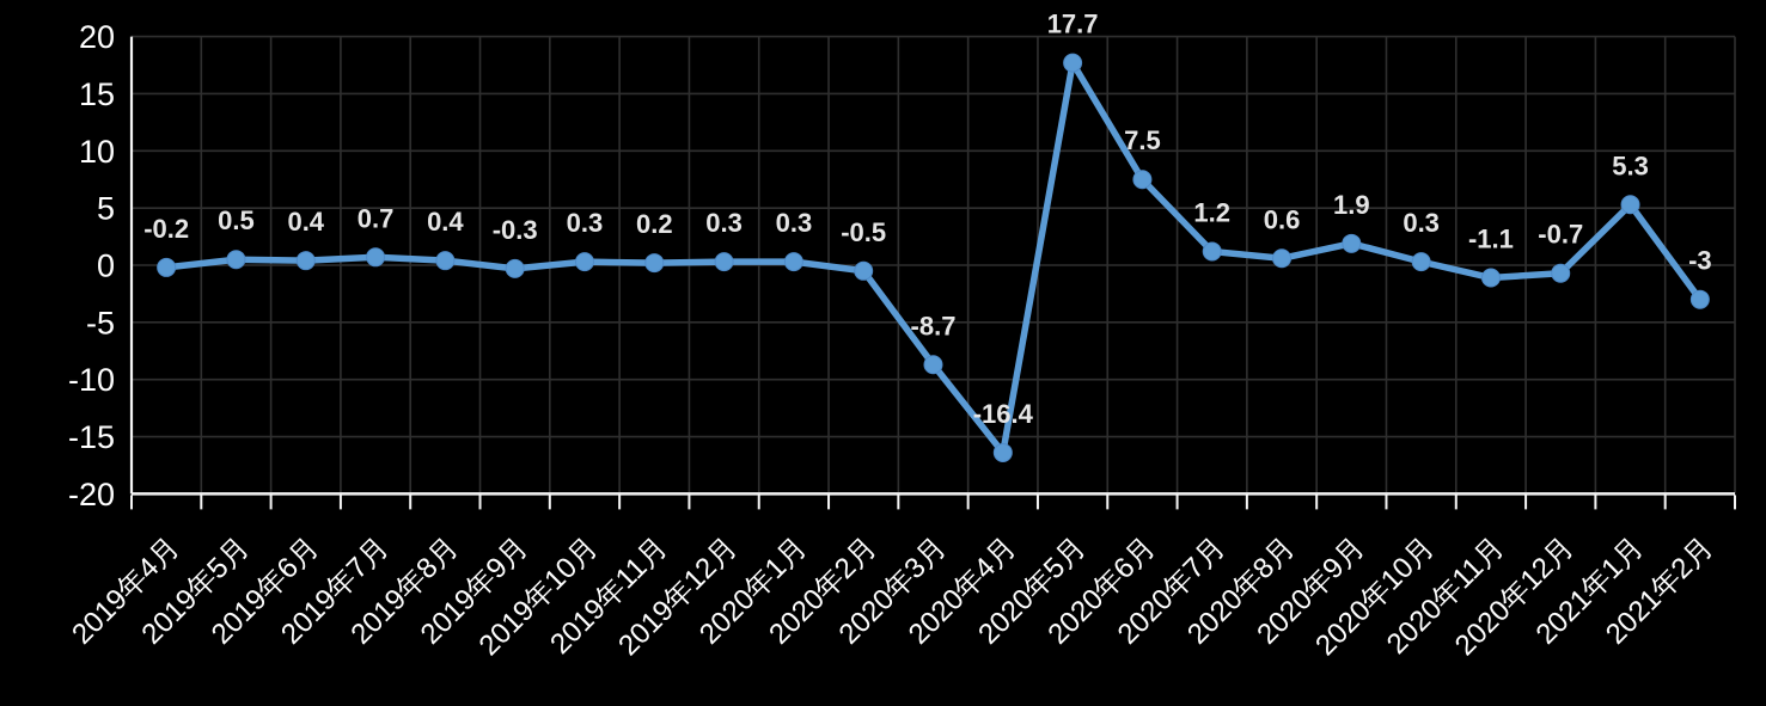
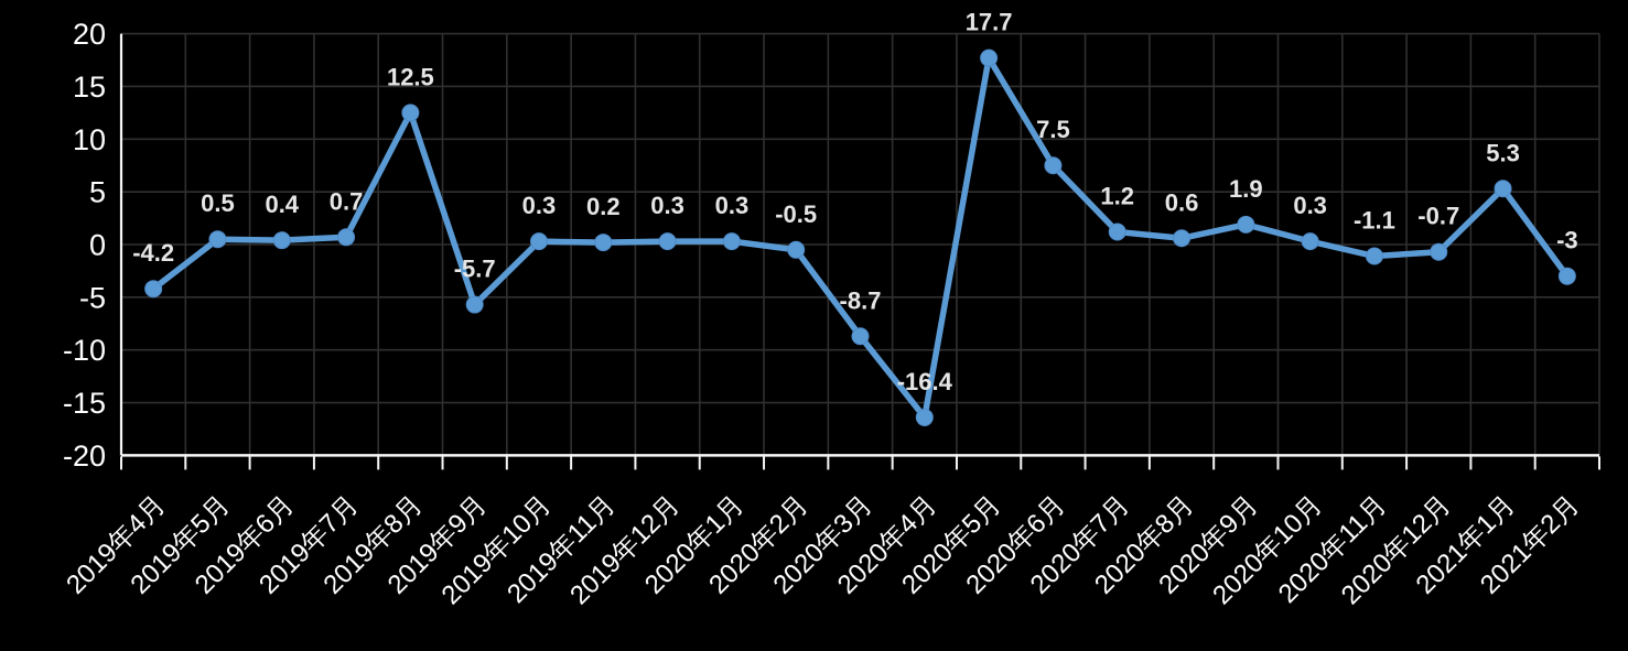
2019年4月: -0.2 -> -4.2
2019年8月: 0.4 -> 12.5
2019年9月: -0.3 -> -5.7
